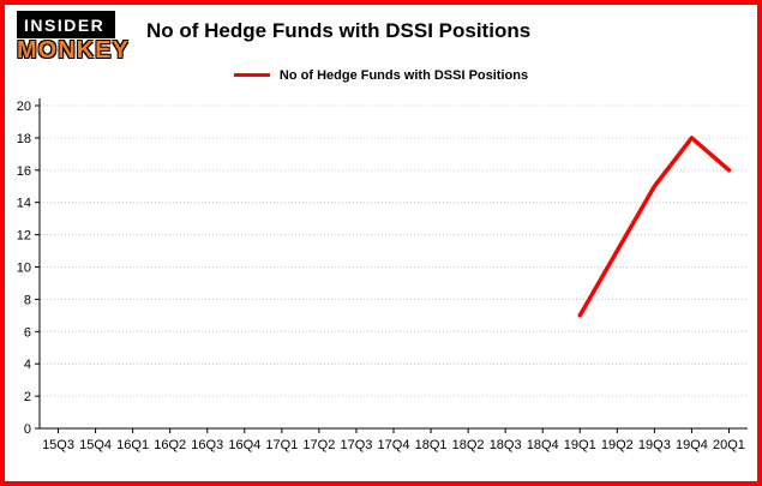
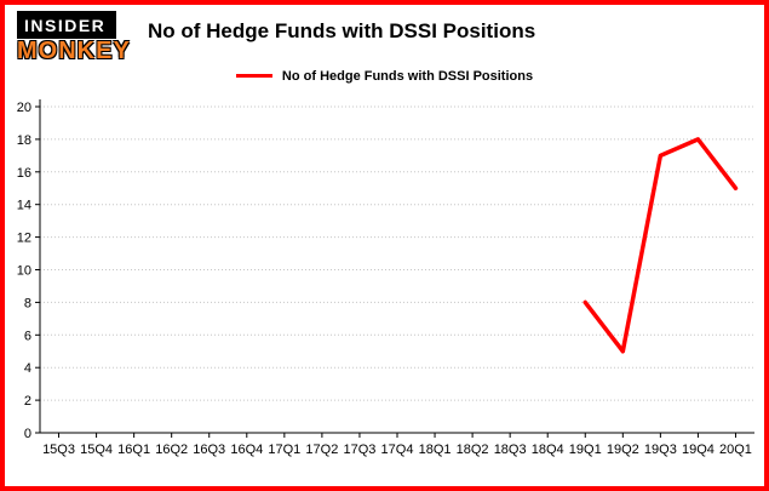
19Q1: 7 -> 8
19Q2: 11 -> 5
19Q3: 15 -> 17
20Q1: 16 -> 15
